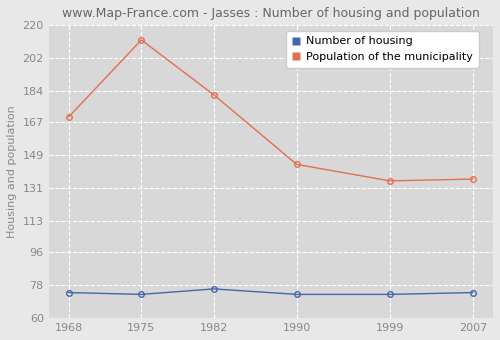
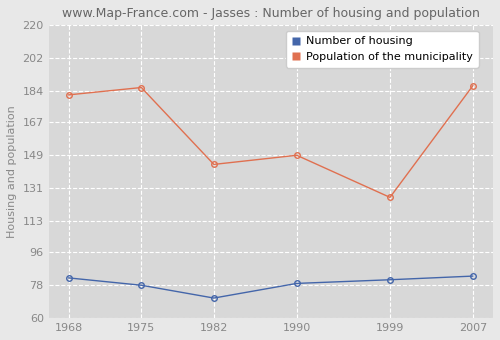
Number of housing/1968: 74 -> 82
Population of the municipality/1968: 170 -> 182
Number of housing/1975: 73 -> 78
Population of the municipality/1975: 212 -> 186
Number of housing/1982: 76 -> 71
Population of the municipality/1982: 182 -> 144
Number of housing/1990: 73 -> 79
Population of the municipality/1990: 144 -> 149
Number of housing/1999: 73 -> 81
Population of the municipality/1999: 135 -> 126
Number of housing/2007: 74 -> 83
Population of the municipality/2007: 136 -> 187
